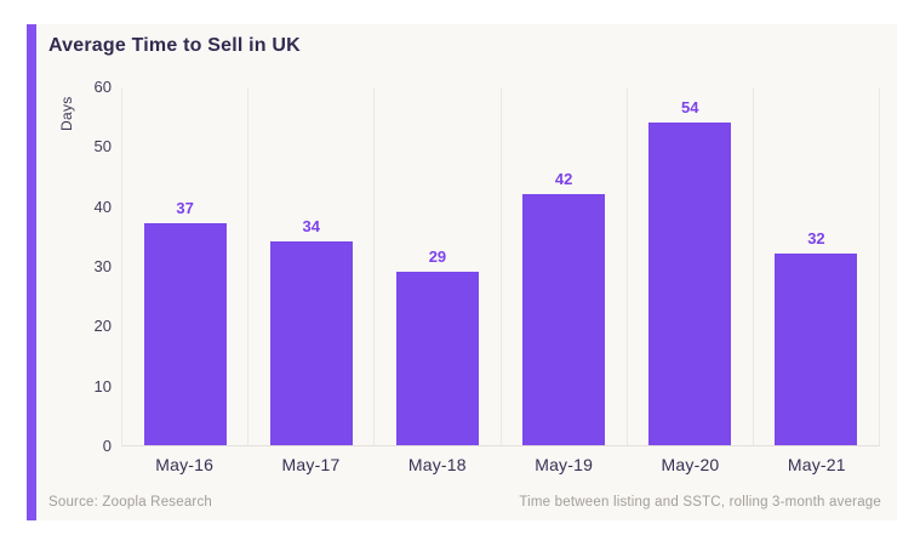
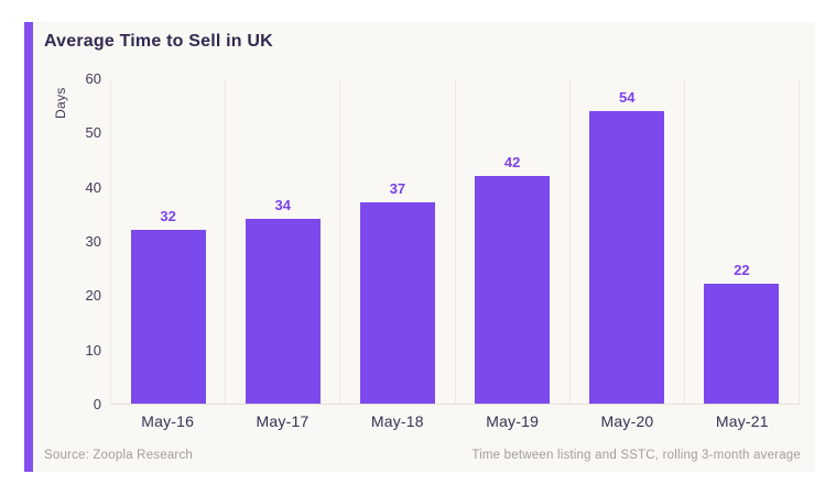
May-16: 37 -> 32
May-18: 29 -> 37
May-21: 32 -> 22
